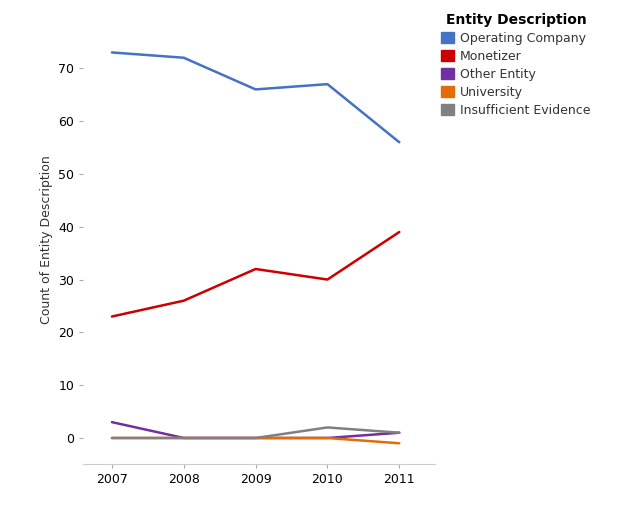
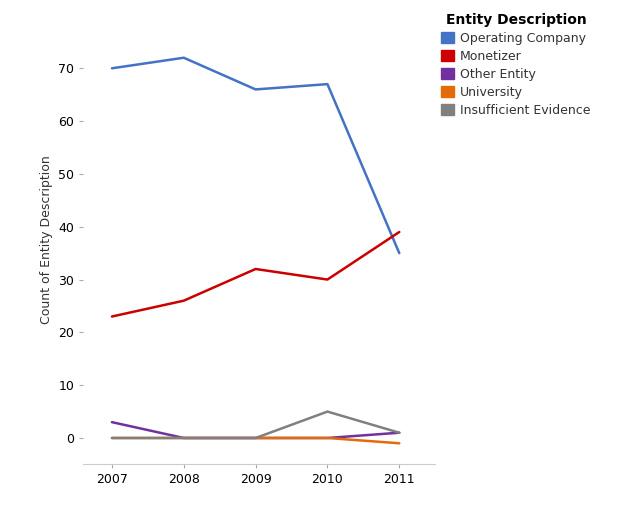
Operating Company/2007: 73 -> 70
Insufficient Evidence/2010: 2 -> 5
Operating Company/2011: 56 -> 35
